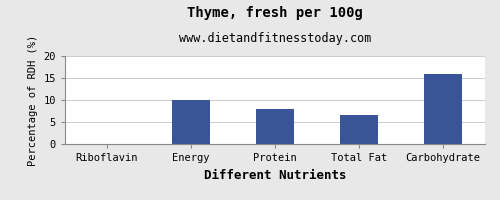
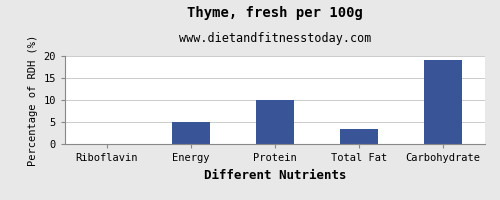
Energy: 10.0 -> 5.0
Protein: 8.0 -> 10.0
Total Fat: 6.5 -> 3.3
Carbohydrate: 16.0 -> 19.0
